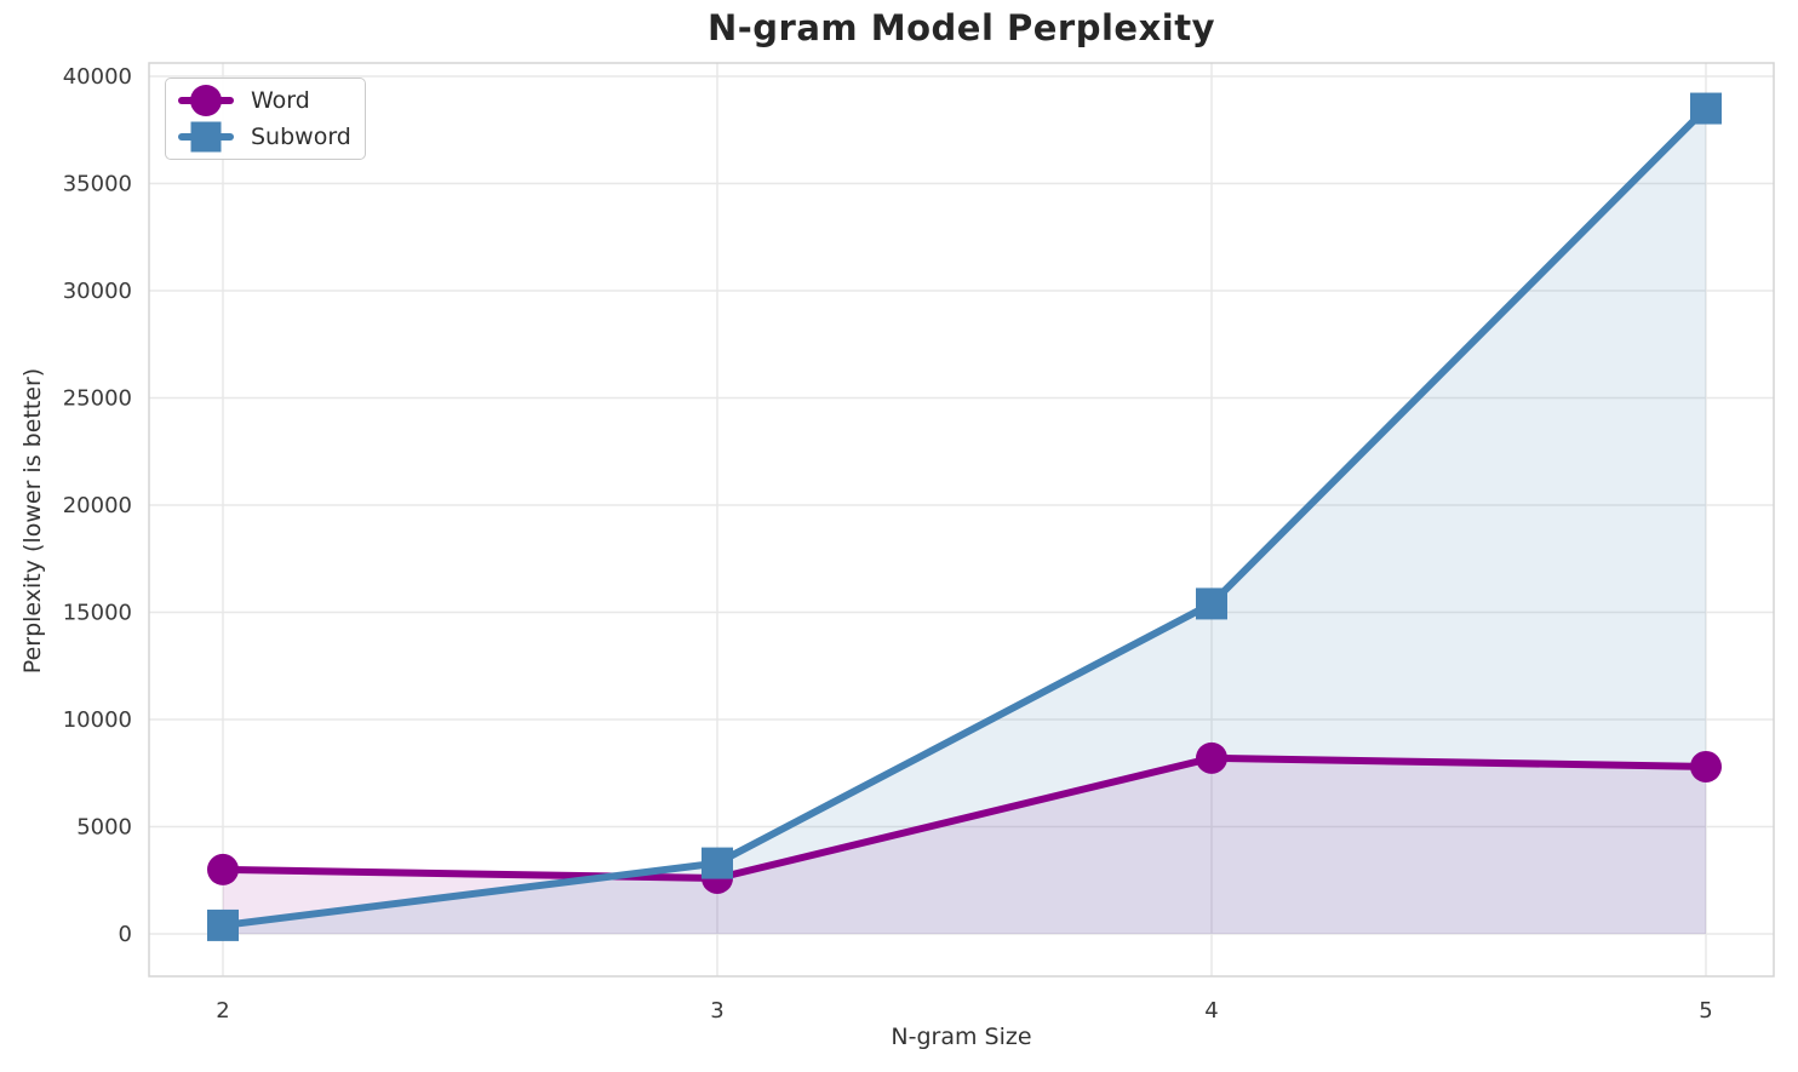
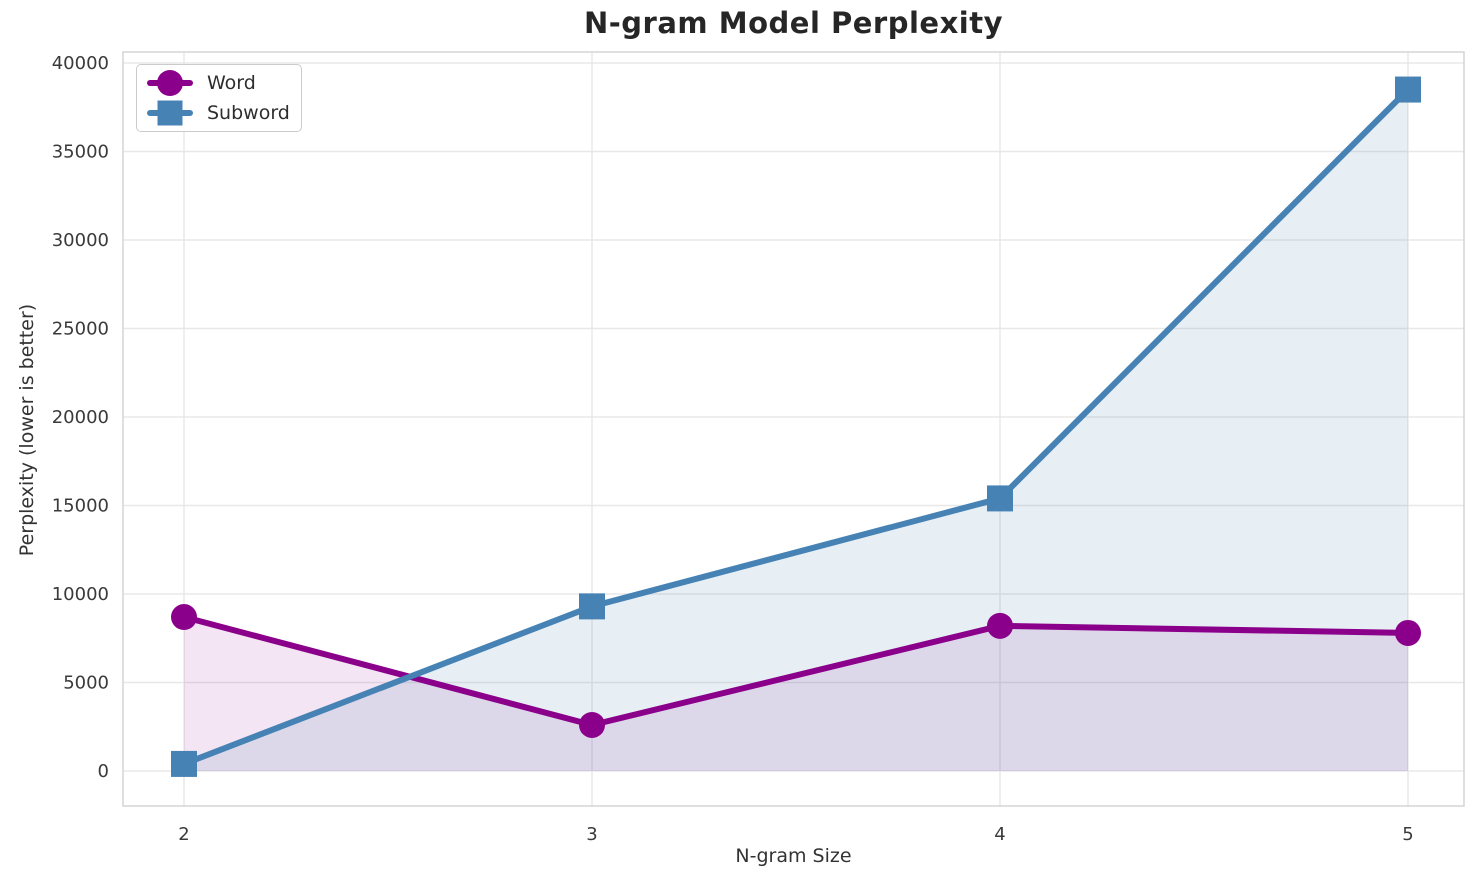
Word/2: 3000 -> 8700
Subword/3: 3300 -> 9300
